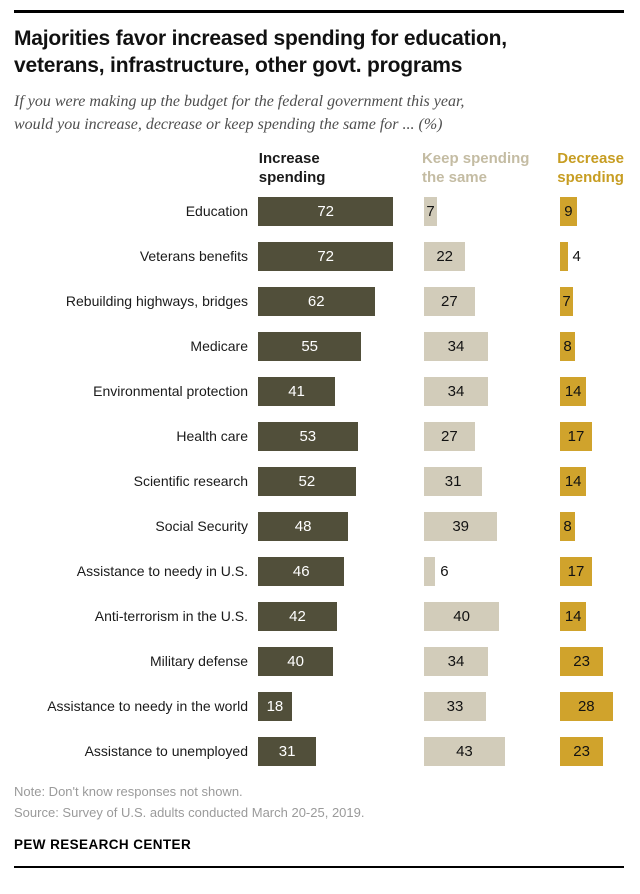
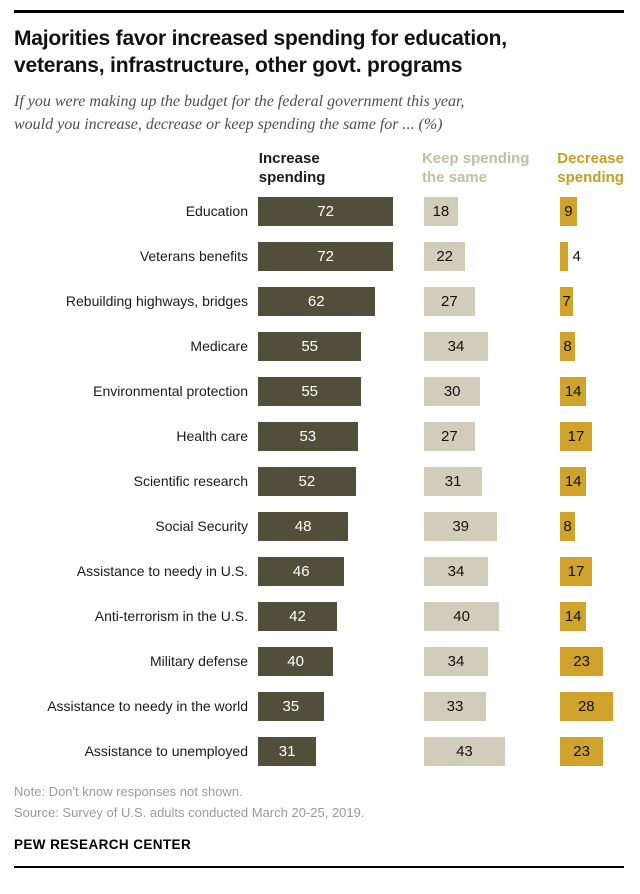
Keep spending the same/Education: 7 -> 18
Increase spending/Environmental protection: 41 -> 55
Keep spending the same/Environmental protection: 34 -> 30
Keep spending the same/Assistance to needy in U.S.: 6 -> 34
Increase spending/Assistance to needy in the world: 18 -> 35
